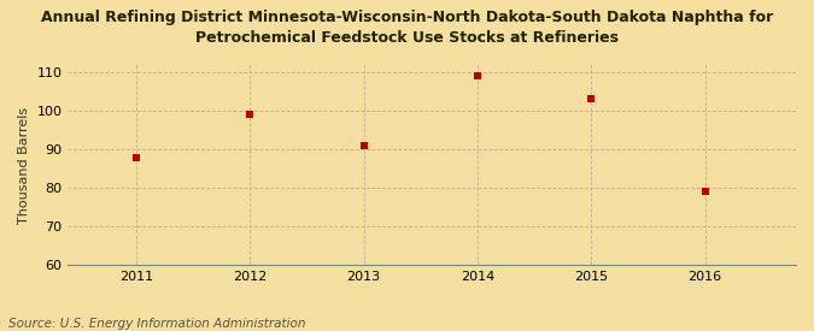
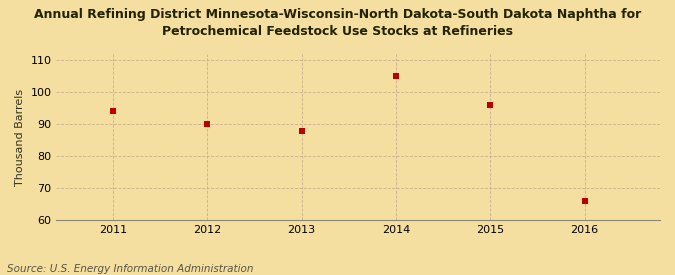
2011: 88 -> 94
2012: 99 -> 90
2013: 91 -> 88
2014: 109 -> 105
2015: 103 -> 96
2016: 79 -> 66
